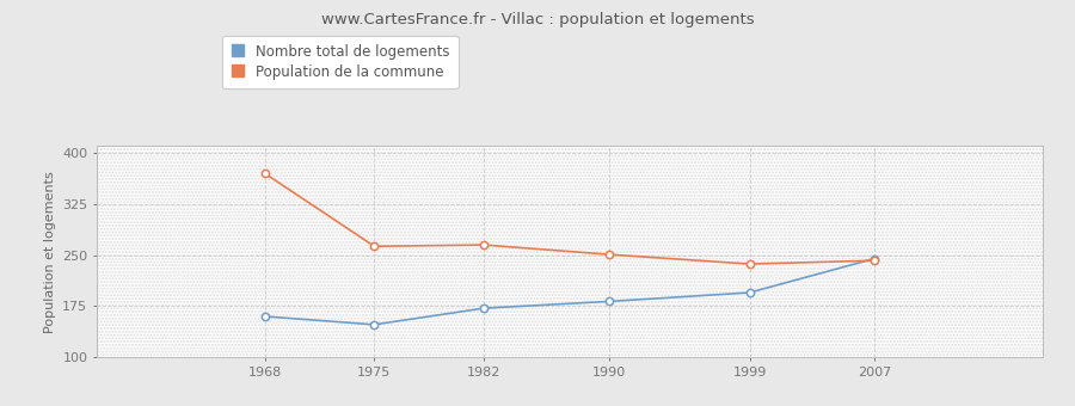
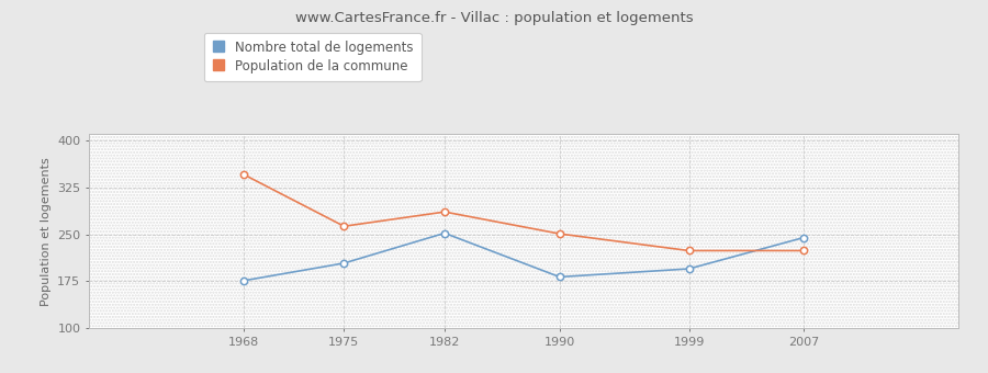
Nombre total de logements/1968: 160 -> 176
Population de la commune/1968: 370 -> 346
Nombre total de logements/1975: 148 -> 204
Nombre total de logements/1982: 172 -> 252
Population de la commune/1982: 265 -> 286
Population de la commune/1999: 237 -> 224
Population de la commune/2007: 242 -> 224
